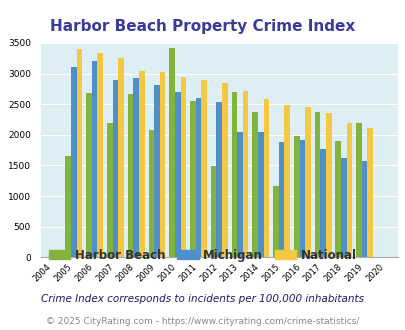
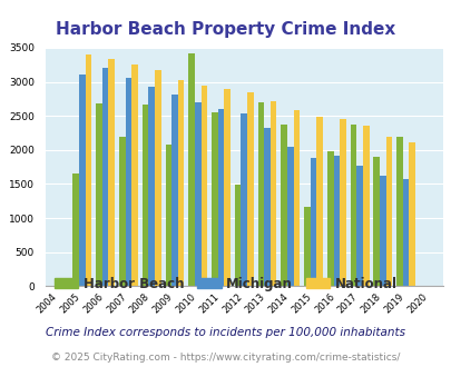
Michigan/2007: 2900 -> 3050
National/2008: 3040 -> 3180
Michigan/2013: 2040 -> 2330
